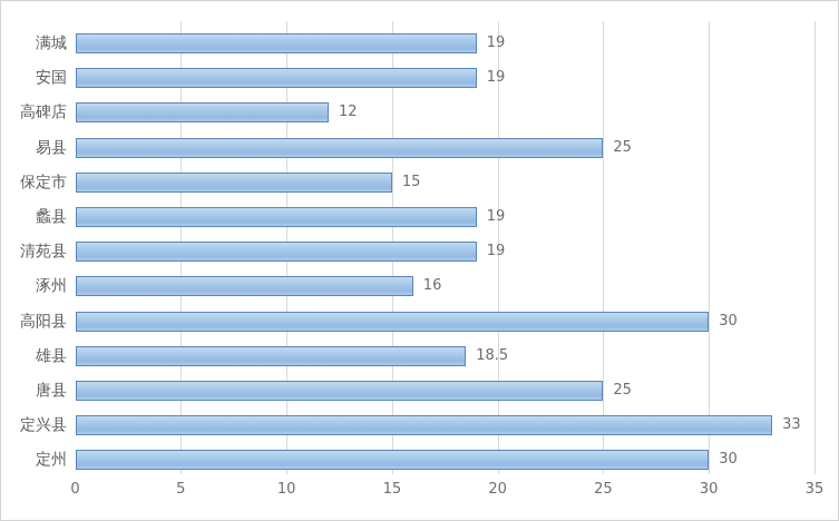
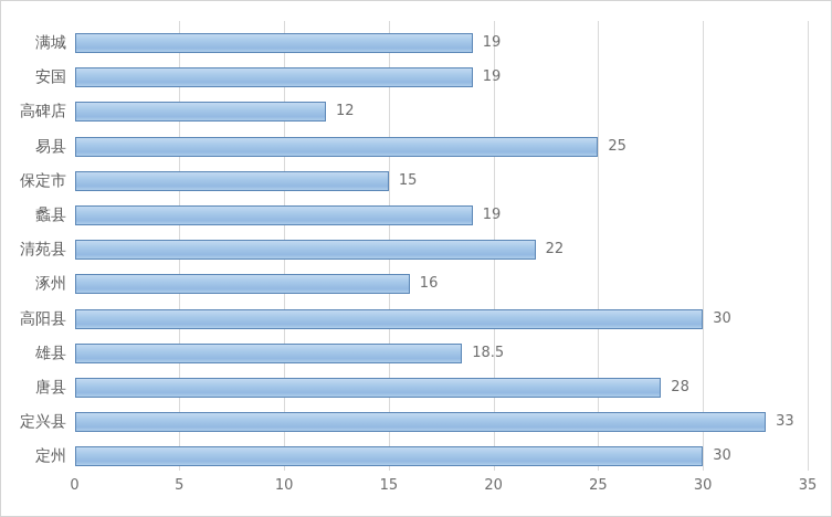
清苑县: 19 -> 22
唐县: 25 -> 28
